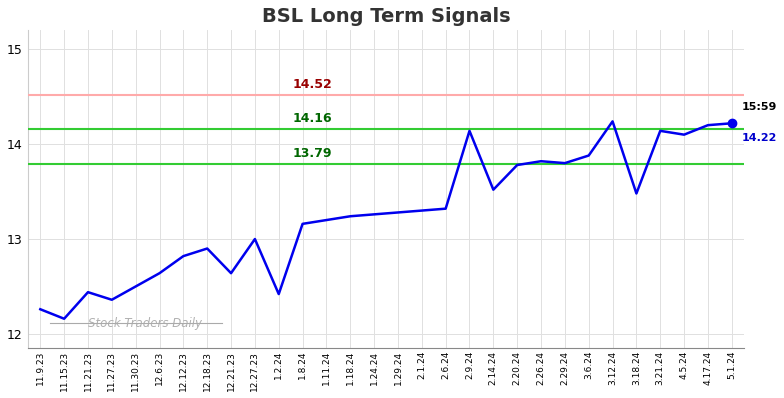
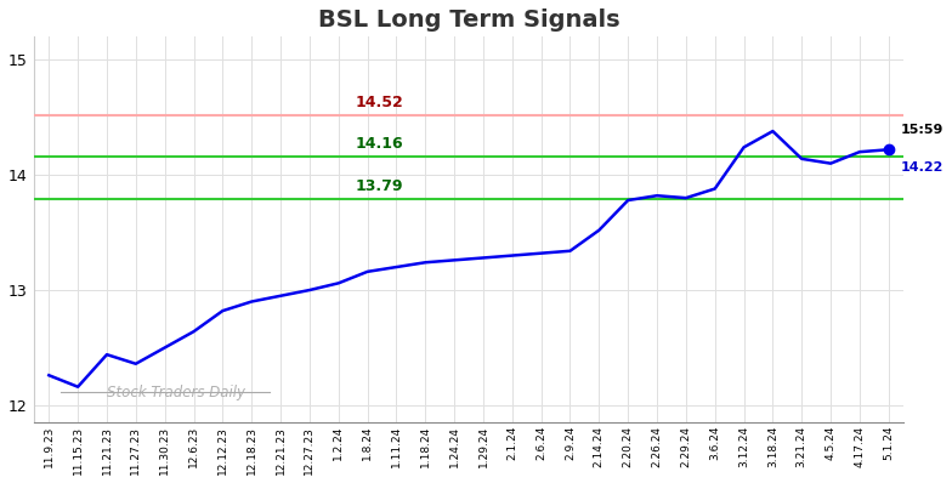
12.21.23: 12.64 -> 12.95
1.2.24: 12.42 -> 13.06
2.9.24: 14.14 -> 13.34
3.18.24: 13.48 -> 14.38
